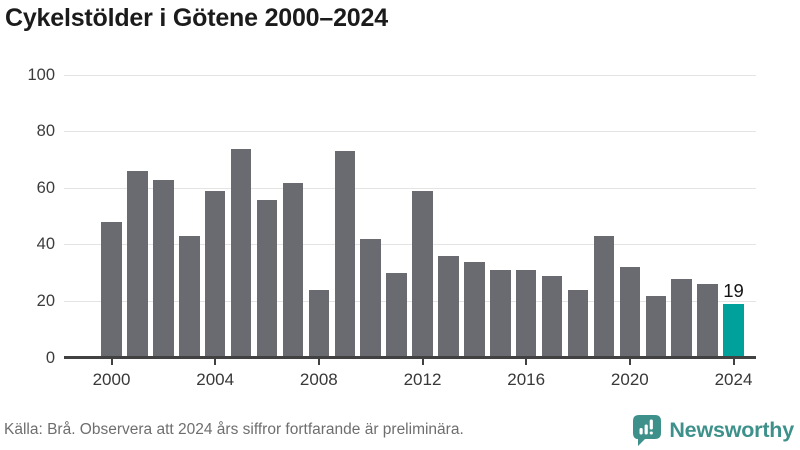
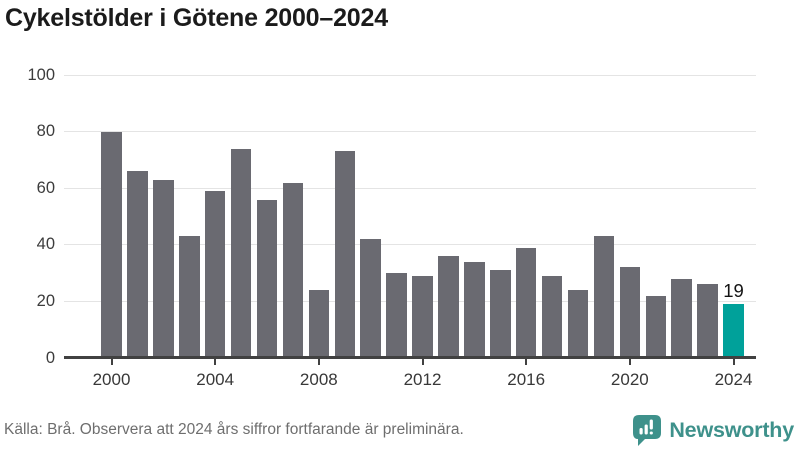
2000: 48 -> 80
2012: 59 -> 29
2016: 31 -> 39
